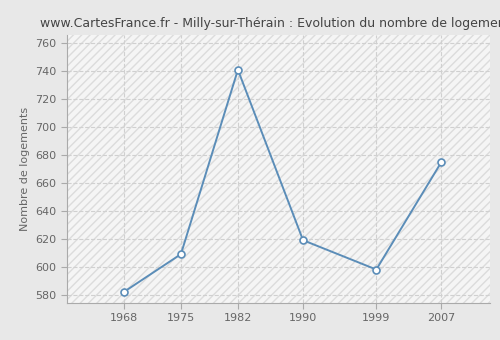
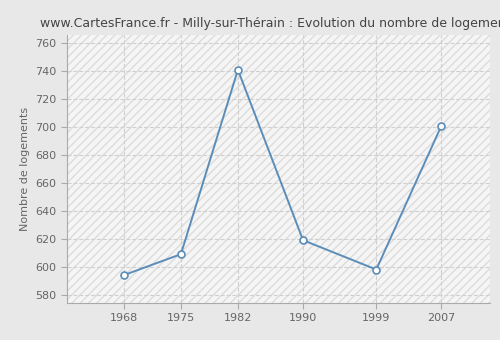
1968: 582 -> 594
2007: 675 -> 701
